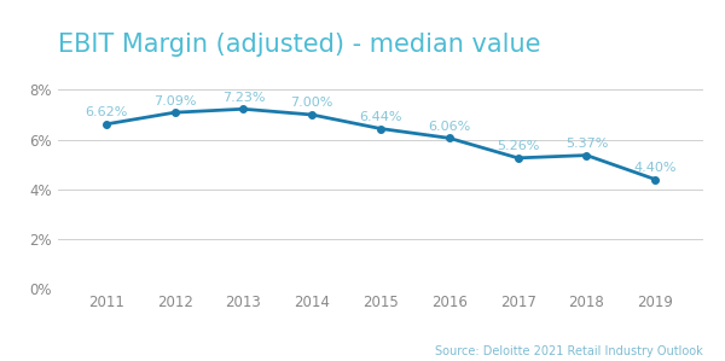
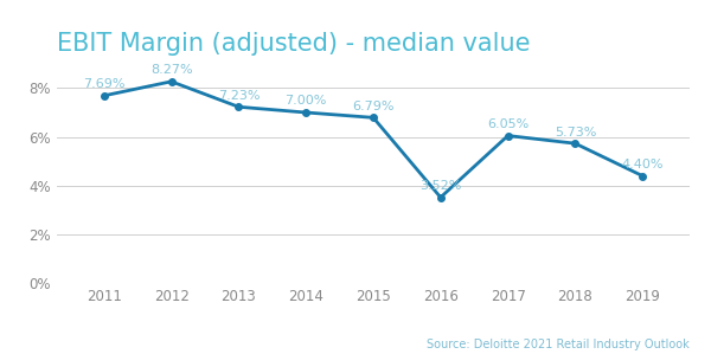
2011: 6.62% -> 7.69%
2012: 7.09% -> 8.27%
2015: 6.44% -> 6.79%
2016: 6.06% -> 3.52%
2017: 5.26% -> 6.05%
2018: 5.37% -> 5.73%
